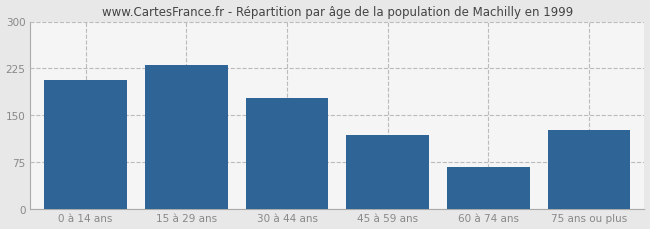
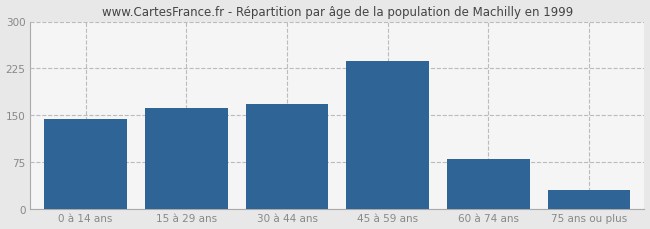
0 à 14 ans: 206 -> 144
15 à 29 ans: 230 -> 162
30 à 44 ans: 178 -> 168
45 à 59 ans: 118 -> 237
60 à 74 ans: 66 -> 79
75 ans ou plus: 126 -> 30
